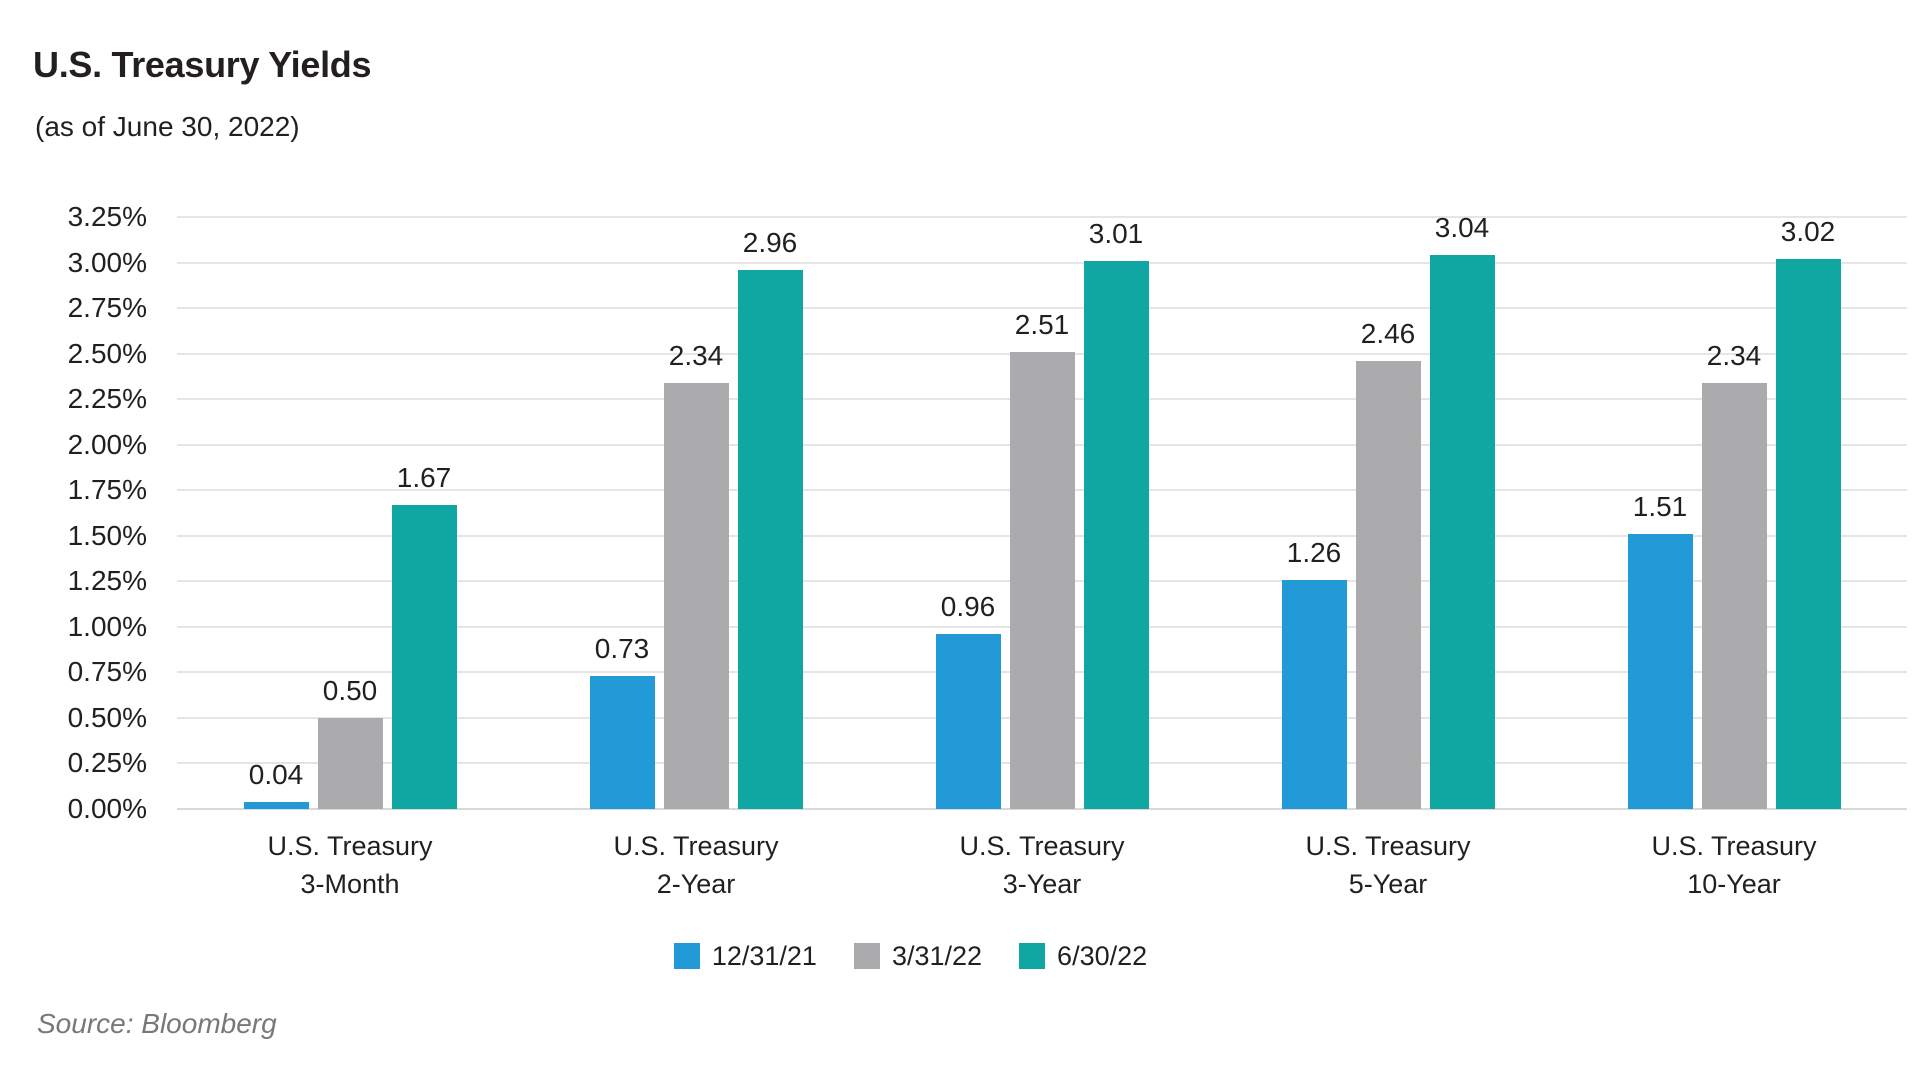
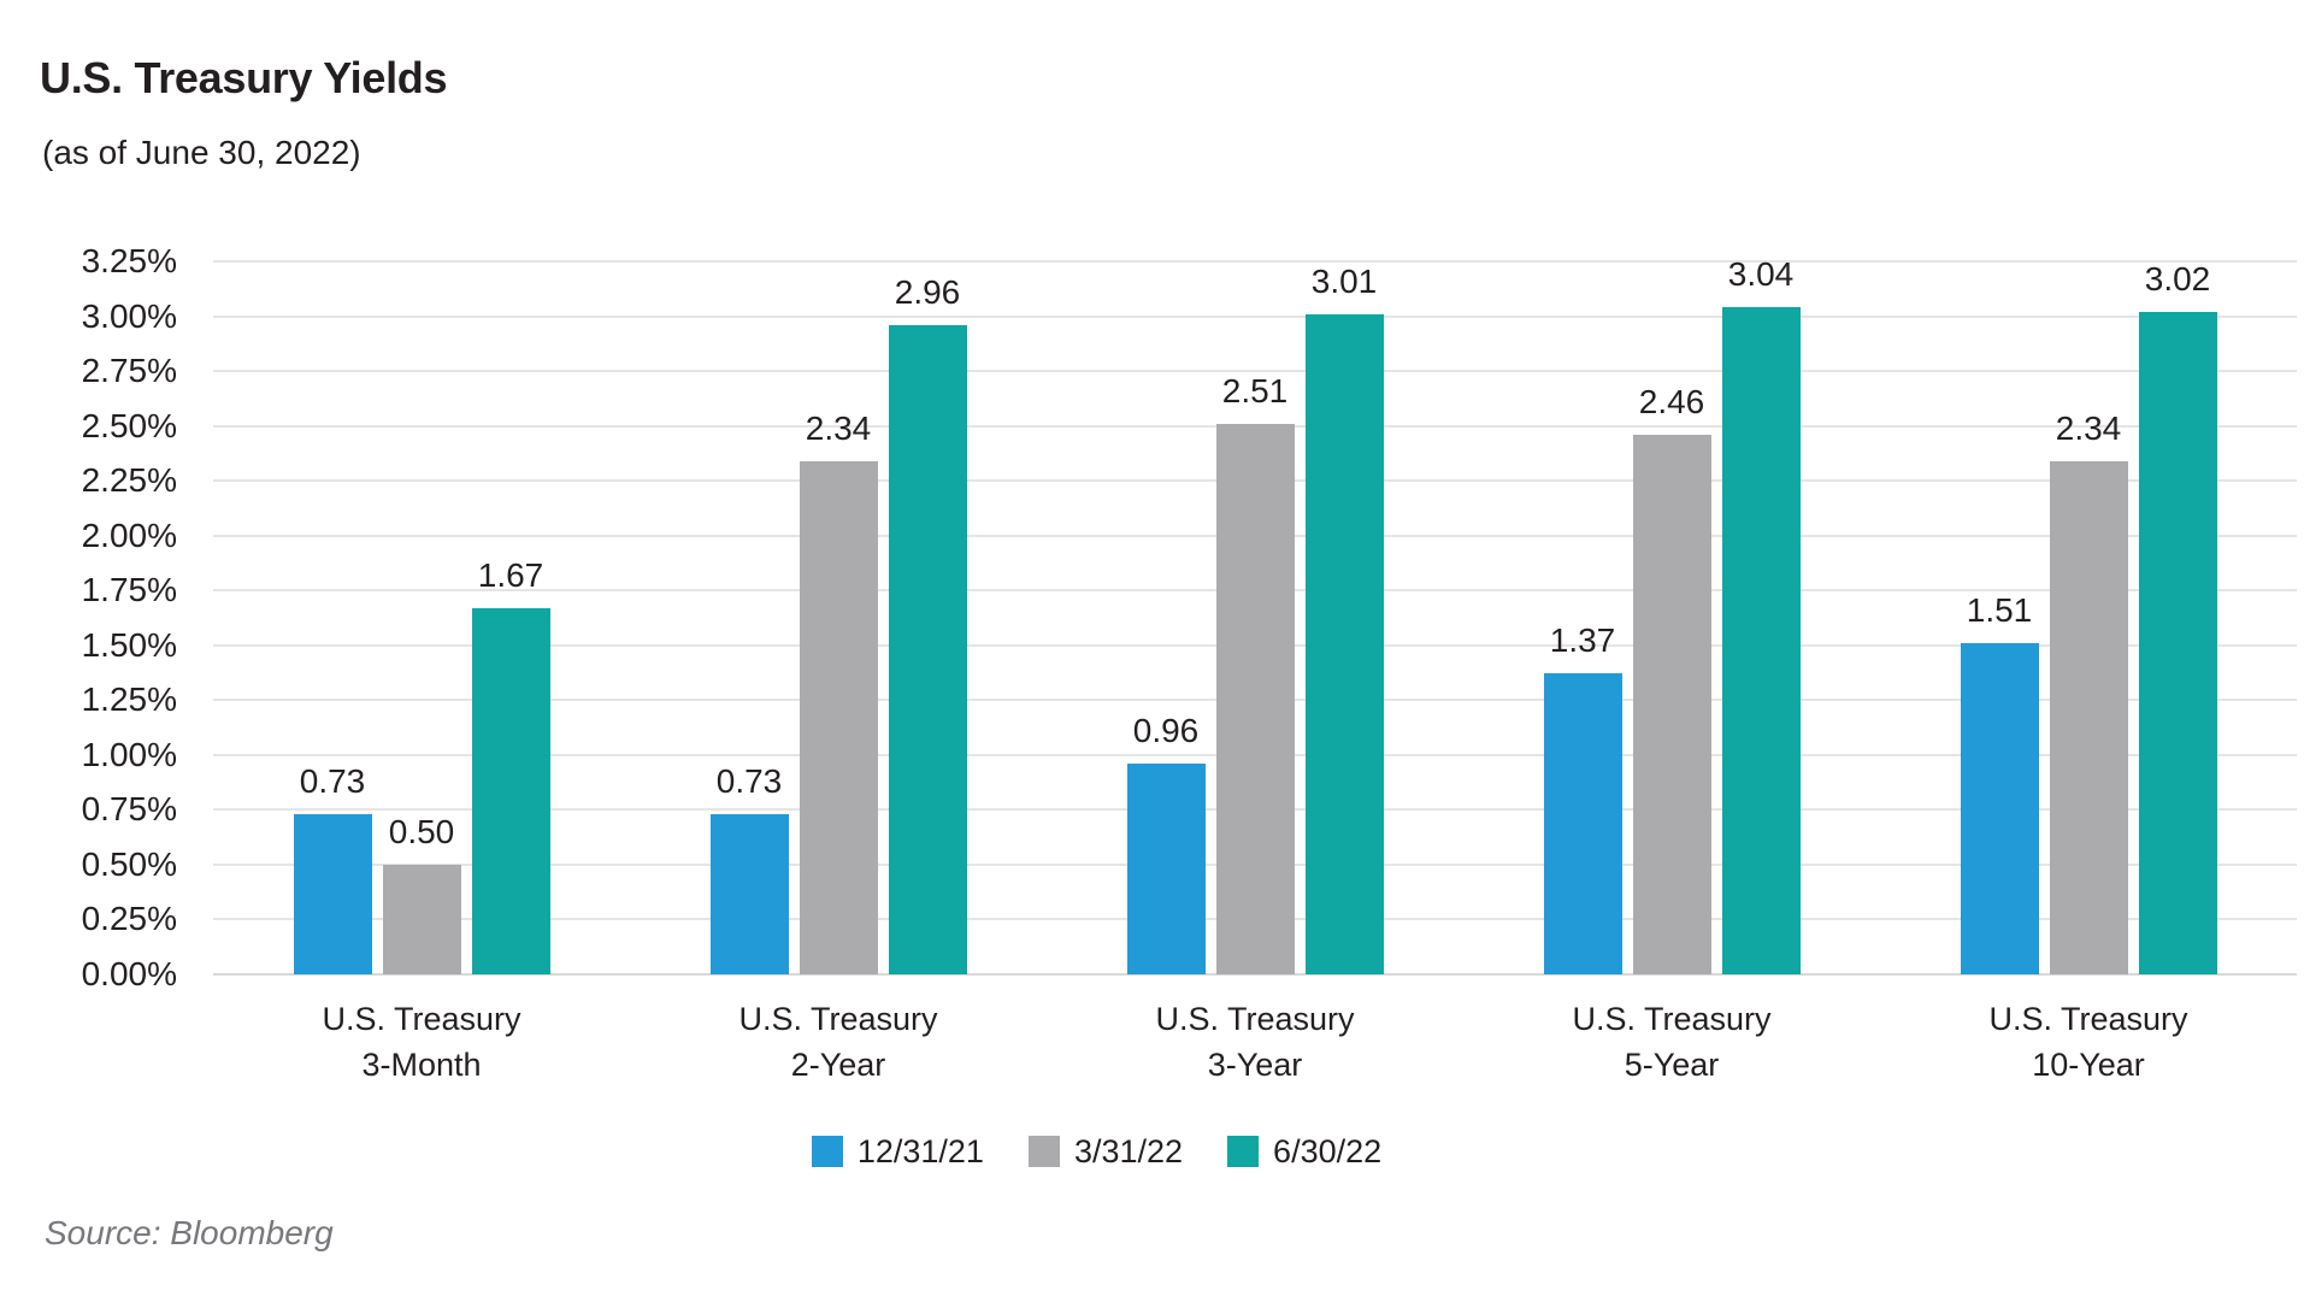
12/31/21/U.S. Treasury 3-Month: 0.04 -> 0.73
12/31/21/U.S. Treasury 5-Year: 1.26 -> 1.37
